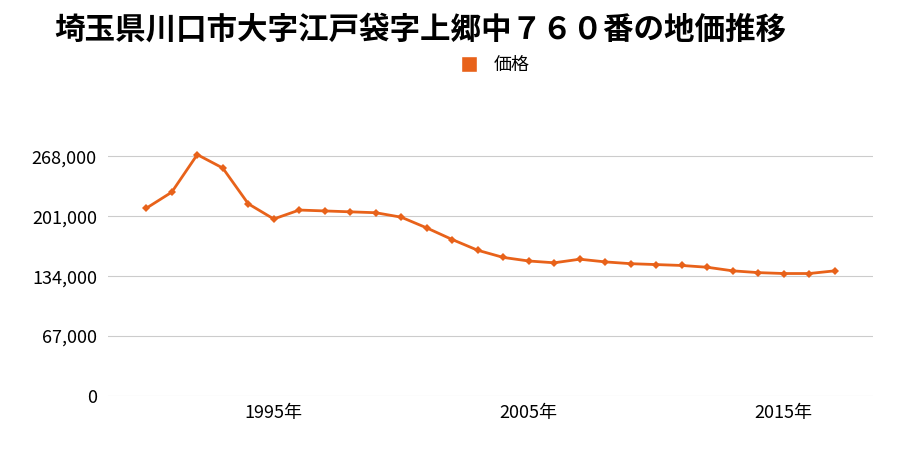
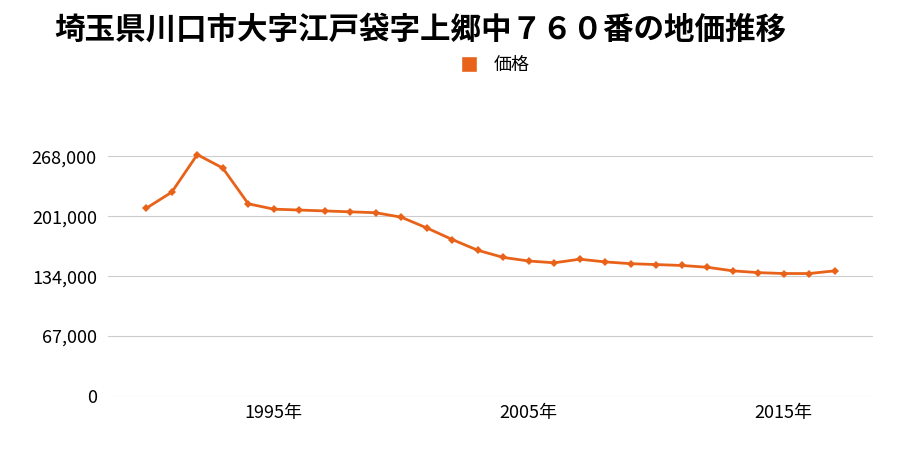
1995年: 198,000 -> 209,000
